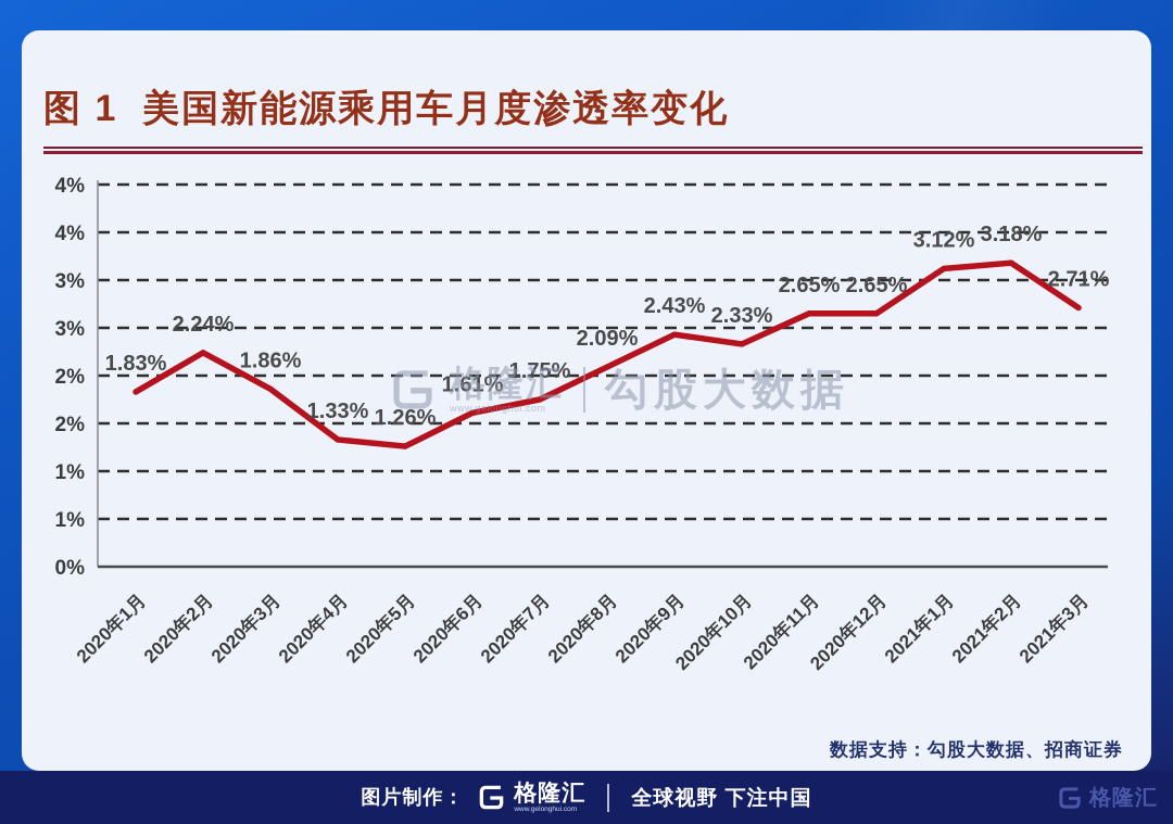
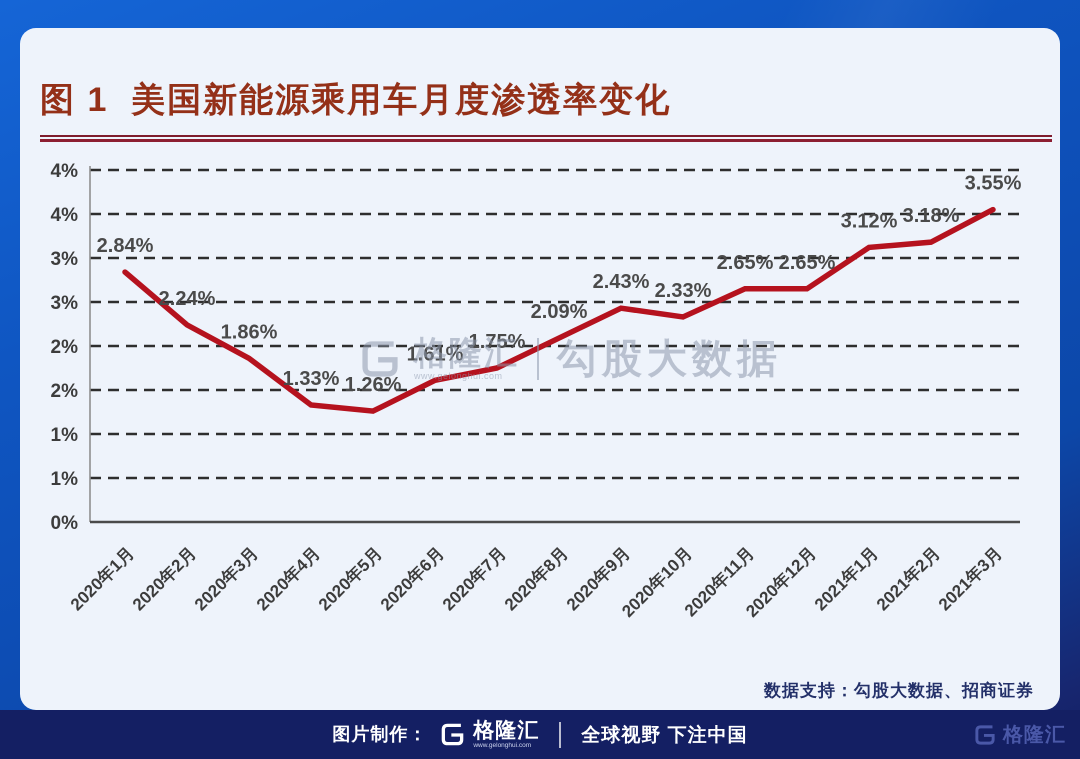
2020年1月: 1.83% -> 2.84%
2021年3月: 2.71% -> 3.55%
